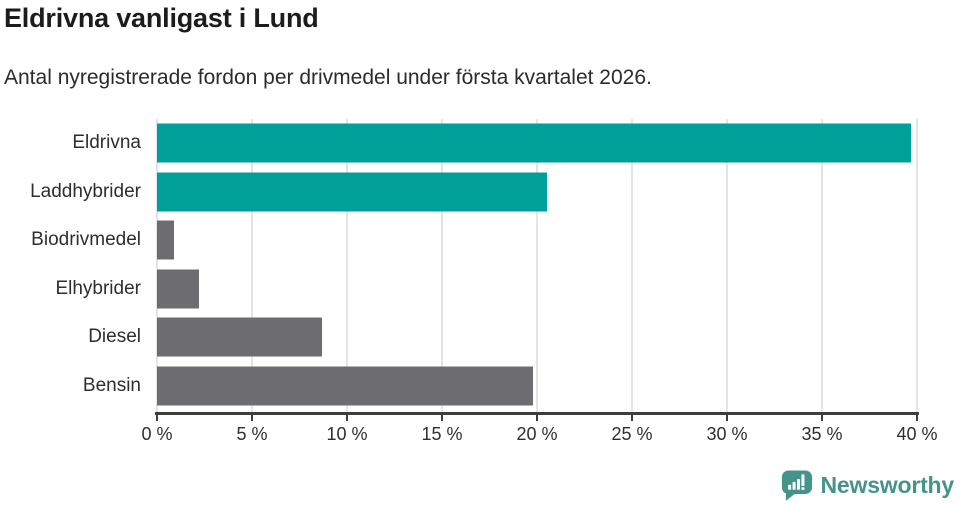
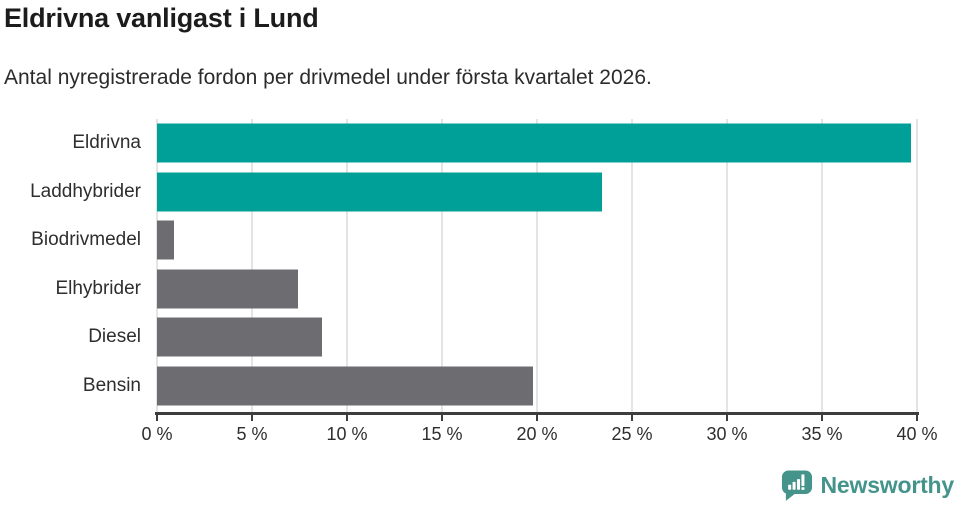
Laddhybrider: 20.5% -> 23.4%
Elhybrider: 2.2% -> 7.4%
